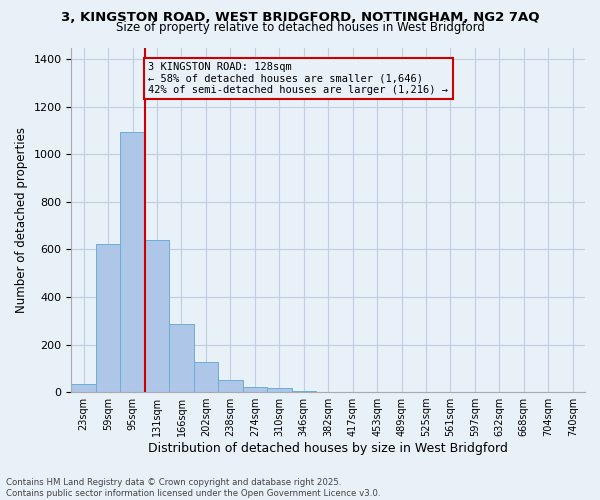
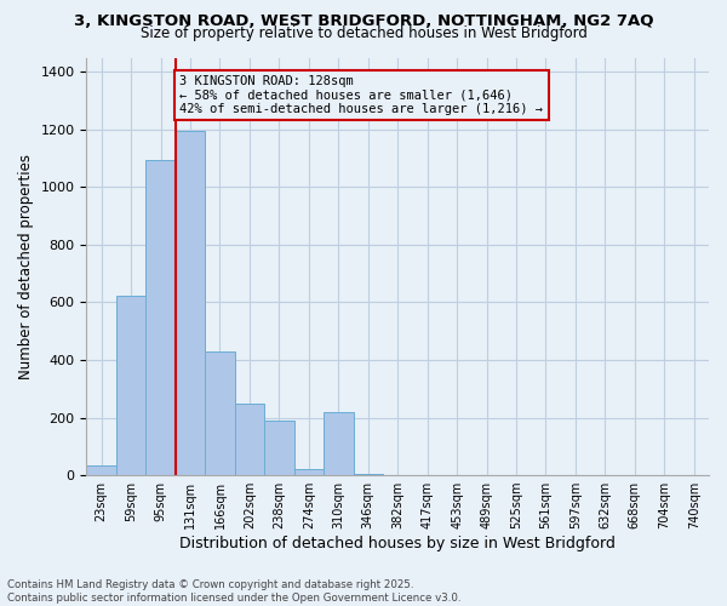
131sqm: 640 -> 1195
166sqm: 285 -> 430
202sqm: 125 -> 250
238sqm: 50 -> 190
310sqm: 18 -> 220
